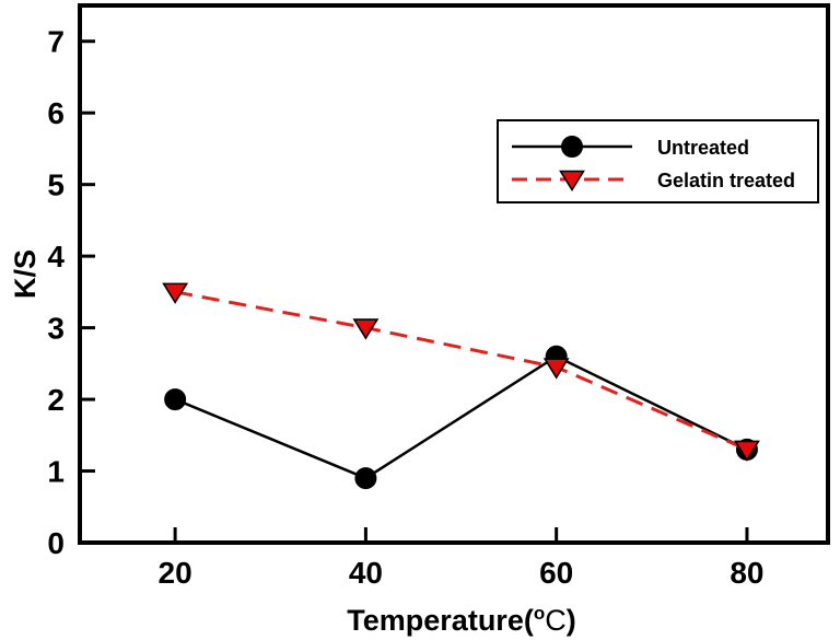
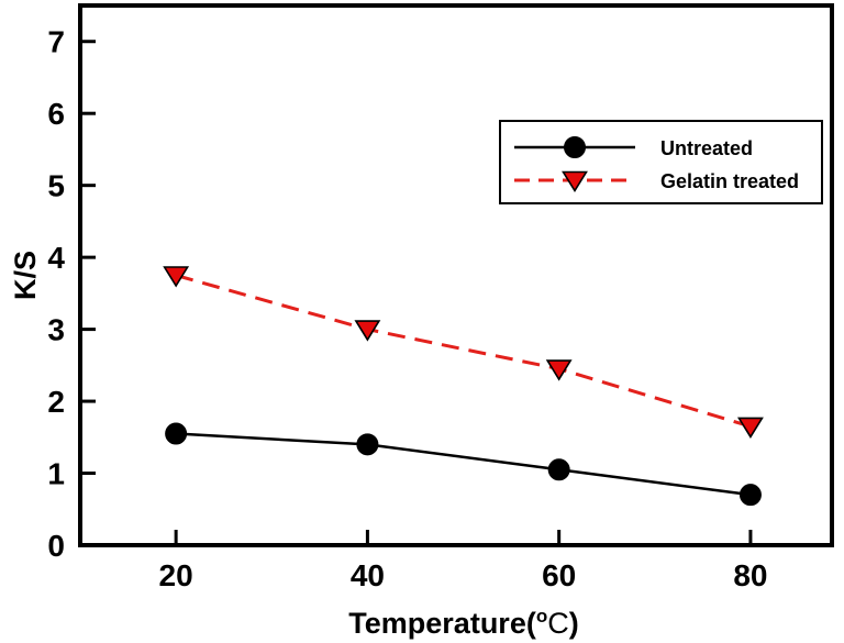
Untreated/20: 2.0 -> 1.6
Gelatin treated/20: 3.5 -> 3.8
Untreated/40: 0.9 -> 1.4
Untreated/60: 2.6 -> 1.1
Untreated/80: 1.3 -> 0.7
Gelatin treated/80: 1.3 -> 1.6
